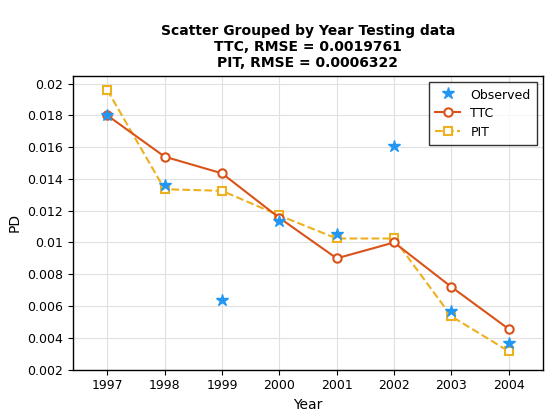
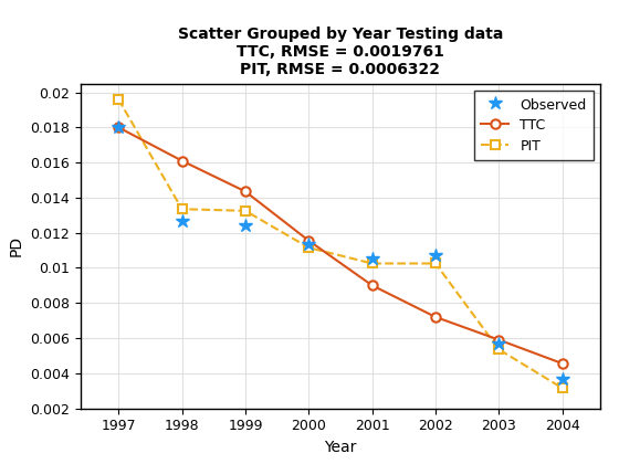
Observed/1998: 0.0136 -> 0.0126
TTC/1998: 0.0154 -> 0.0161
Observed/1999: 0.0064 -> 0.0124
PIT/2000: 0.0117 -> 0.0112
Observed/2002: 0.0161 -> 0.0107
TTC/2002: 0.0100 -> 0.0072
TTC/2003: 0.0072 -> 0.0059
